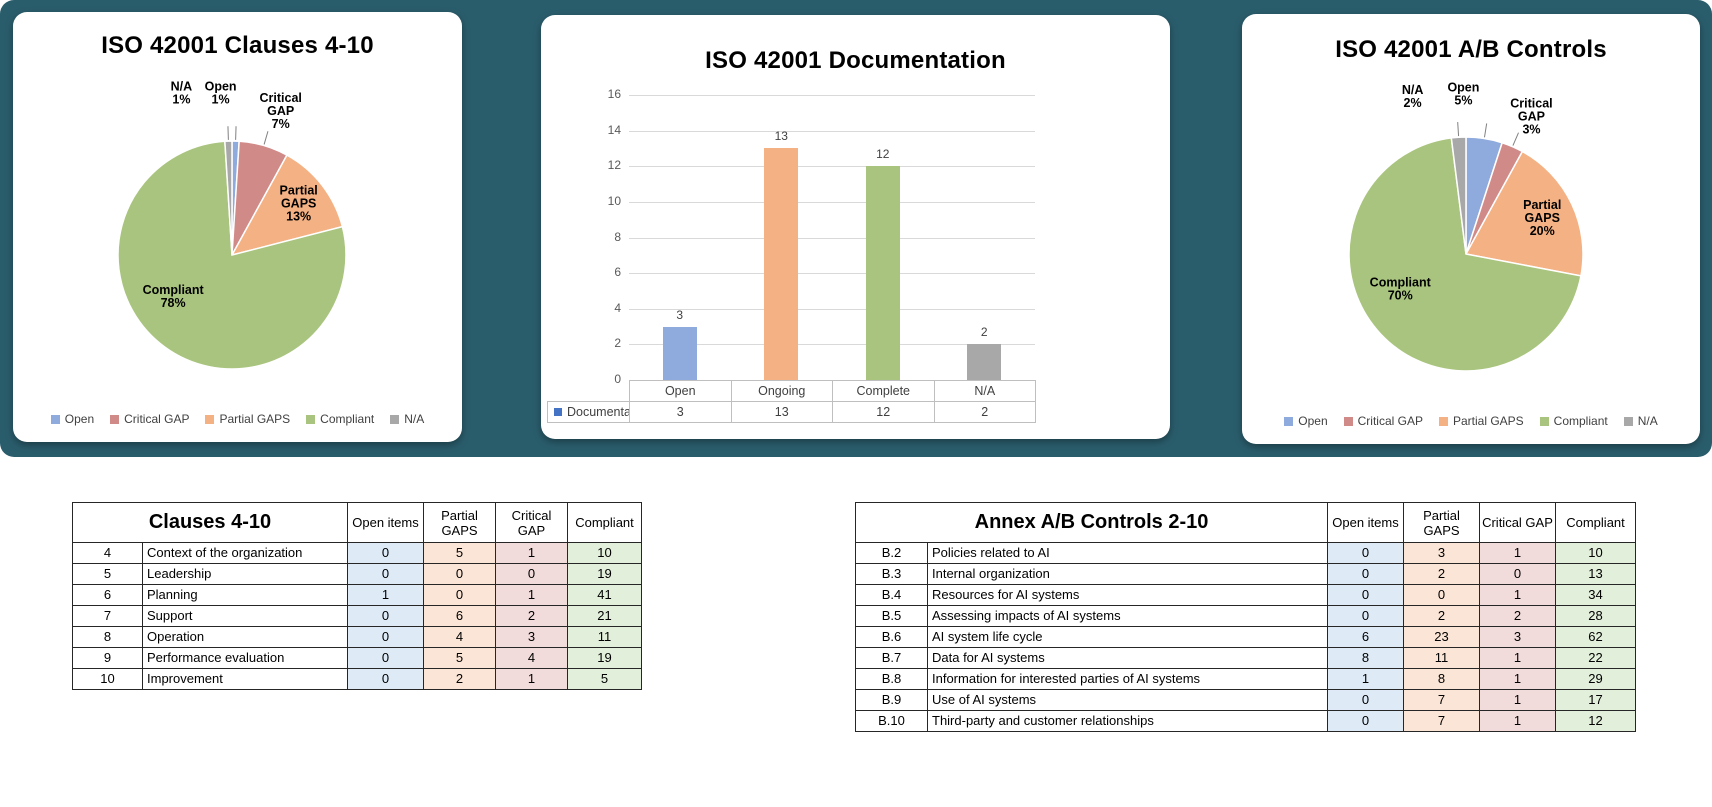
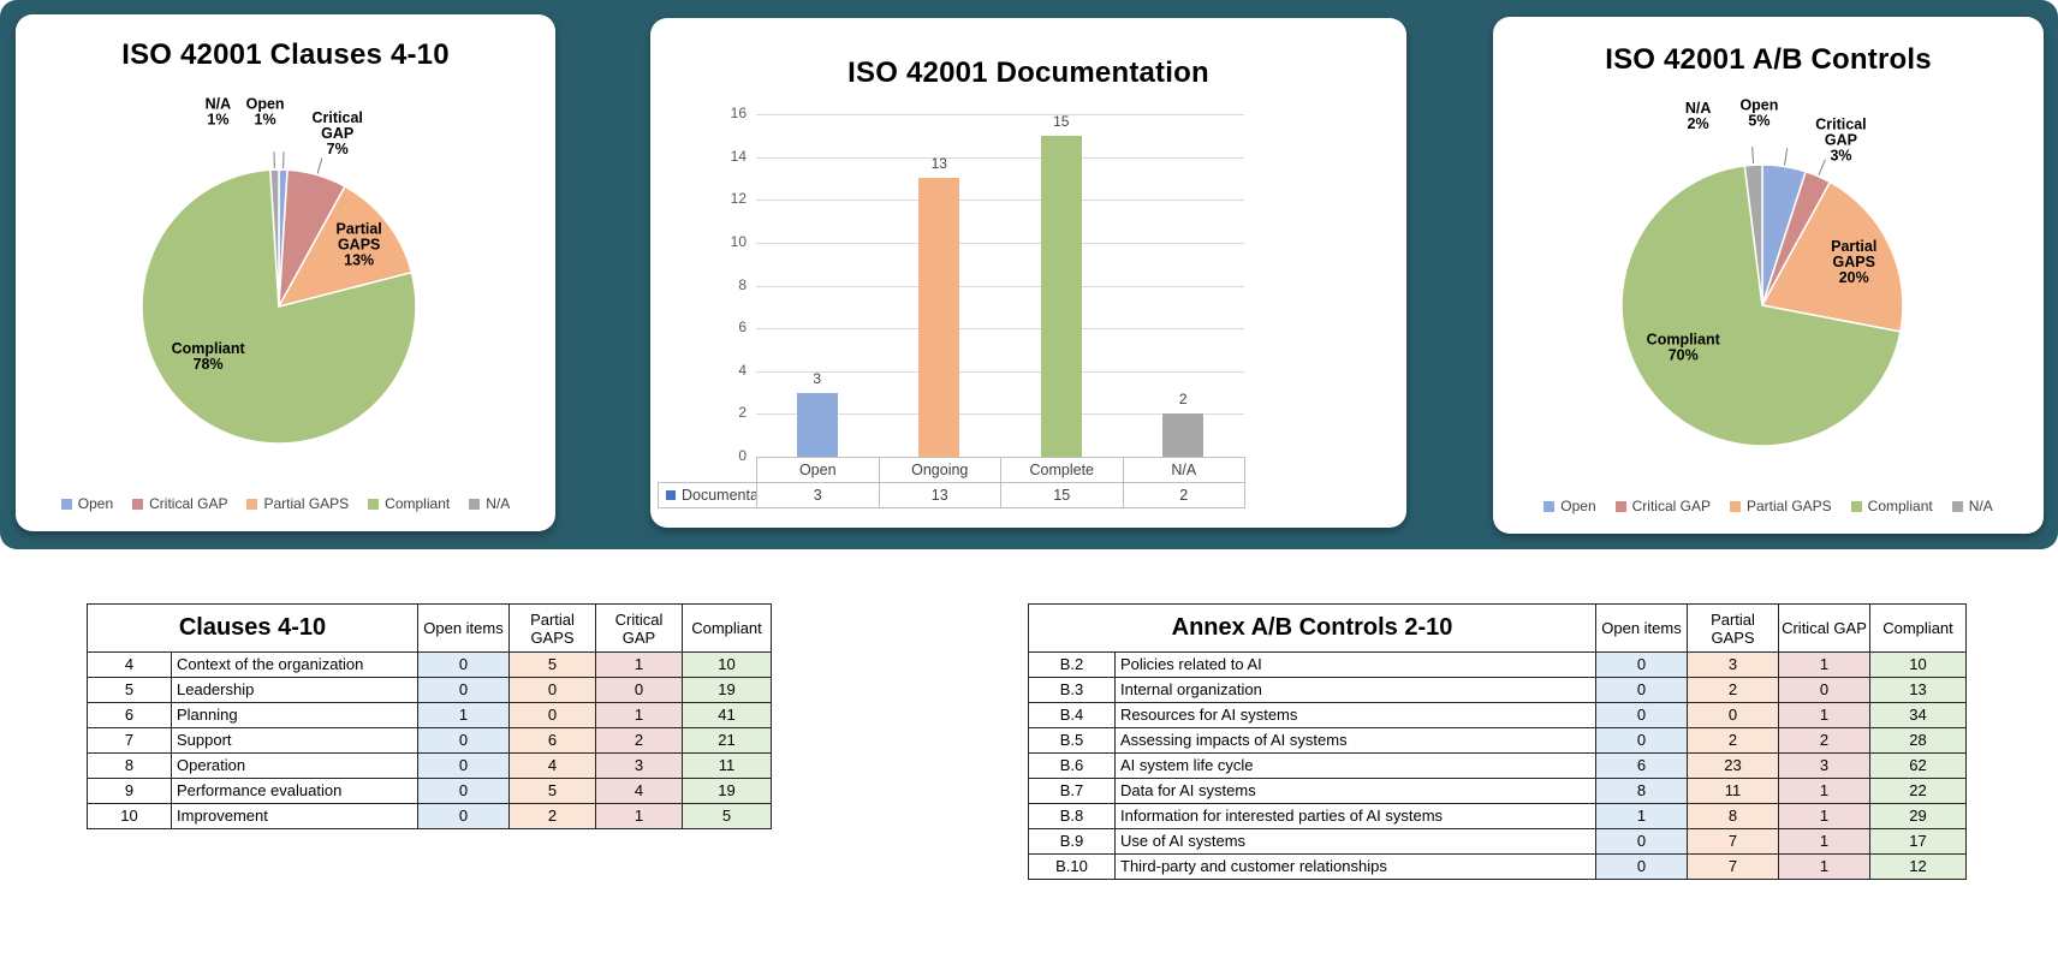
ISO 42001 Documentation/Complete: 12 -> 15
